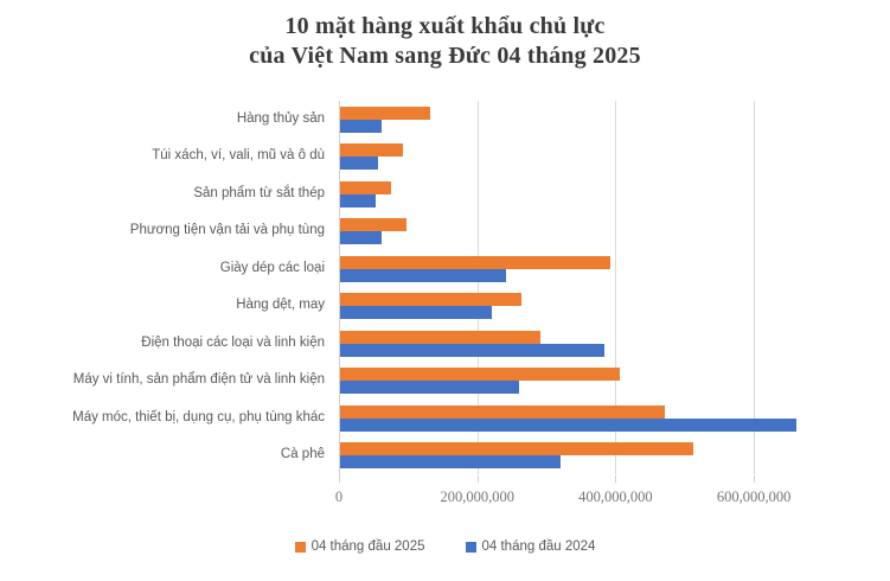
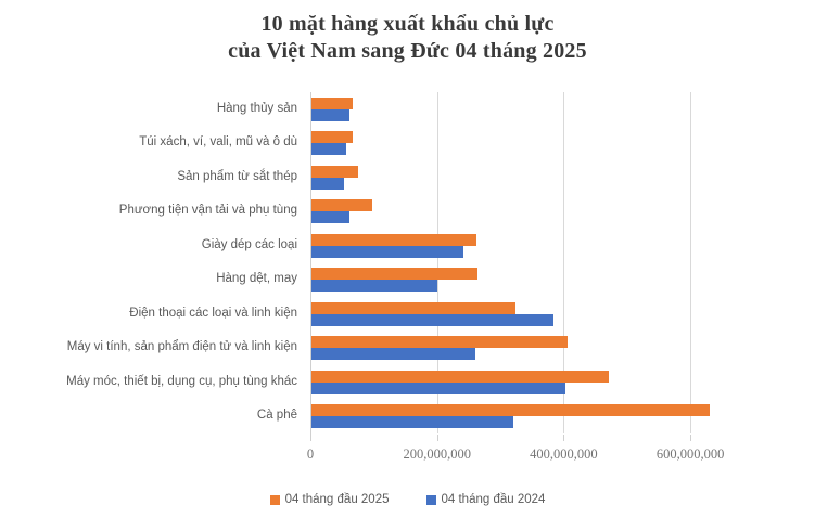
04 tháng đầu 2025/Hàng thủy sản: 130000000 -> 60000000
04 tháng đầu 2025/Túi xách, ví, vali, mũ và ô dù: 90000000 -> 60000000
04 tháng đầu 2025/Giày dép các loại: 390000000 -> 260000000
04 tháng đầu 2024/Hàng dệt, may: 220000000 -> 200000000
04 tháng đầu 2025/Điện thoại các loại và linh kiện: 290000000 -> 320000000
04 tháng đầu 2024/Máy móc, thiết bị, dụng cụ, phụ tùng khác: 660000000 -> 400000000
04 tháng đầu 2025/Cà phê: 510000000 -> 630000000
